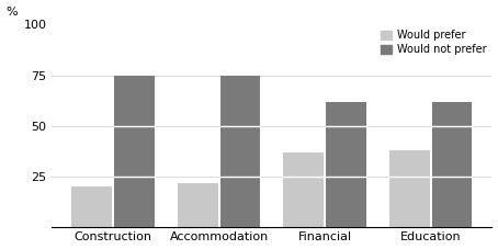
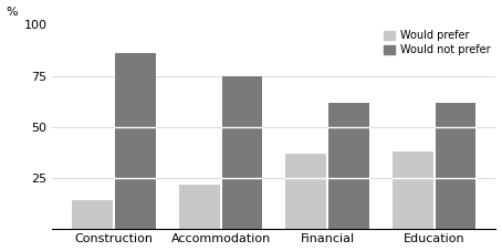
Would prefer/Construction: 20 -> 14
Would not prefer/Construction: 75 -> 86
